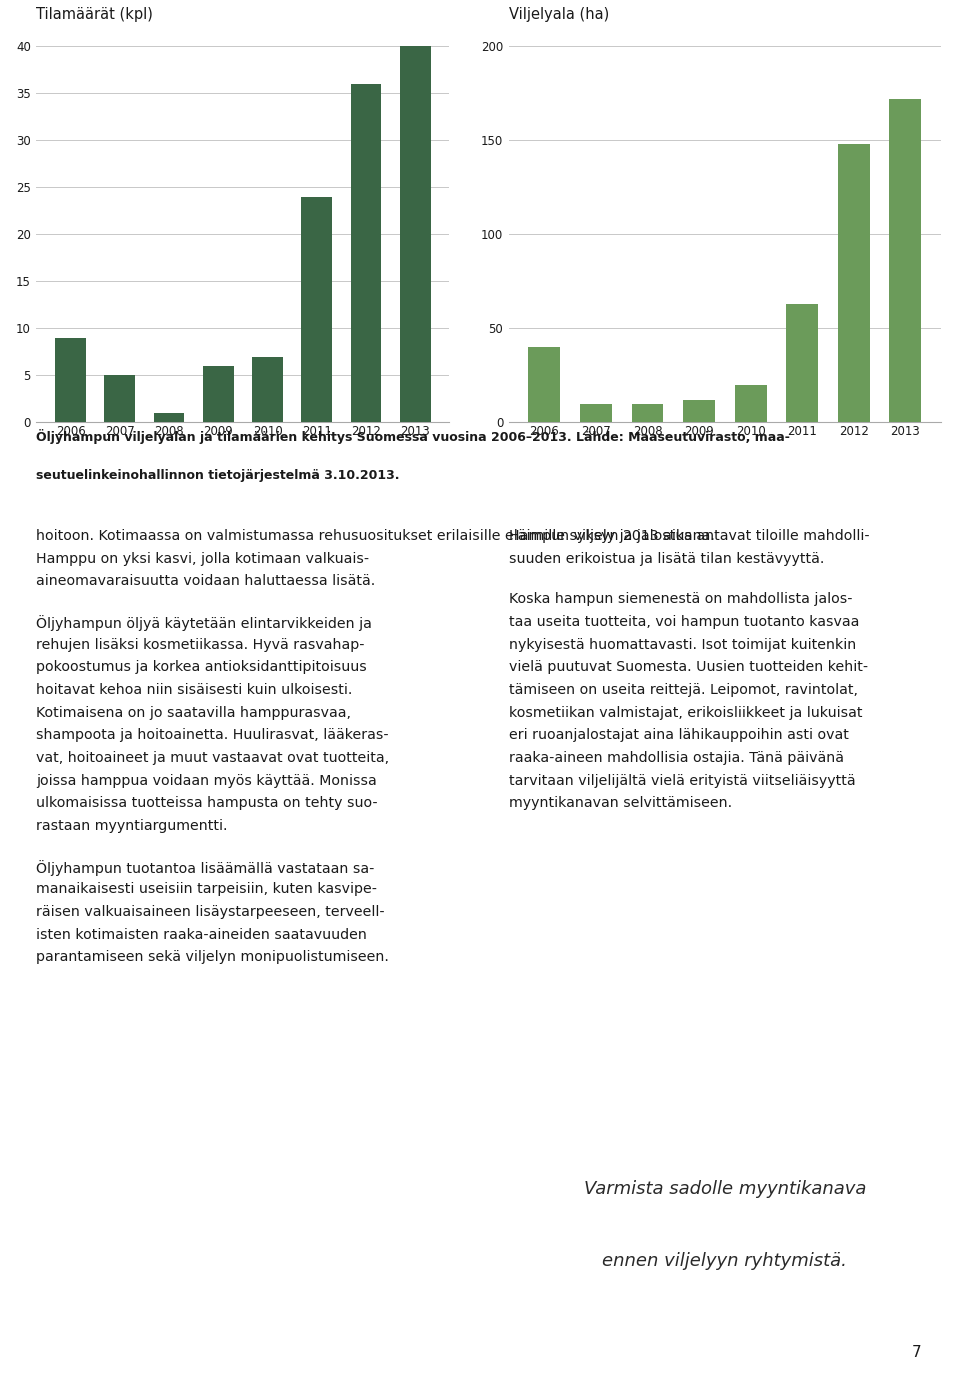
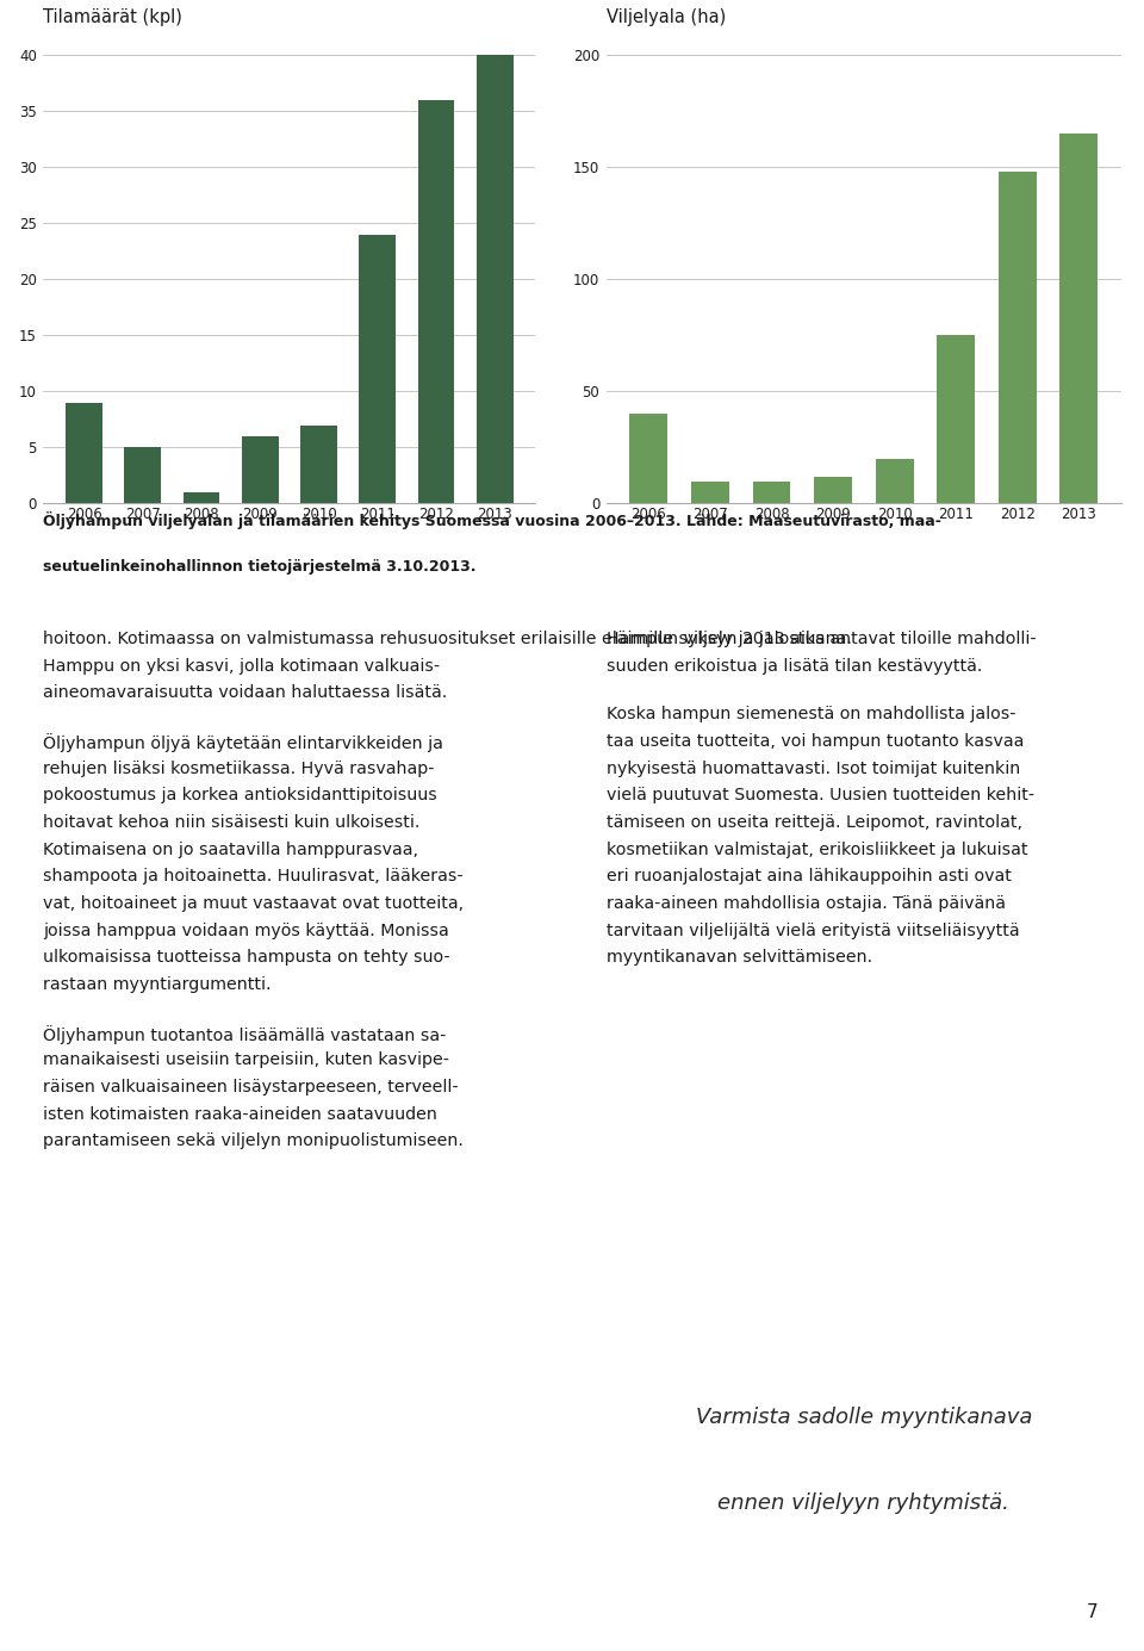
Viljelyala (ha)/2011: 63 -> 75
Viljelyala (ha)/2013: 172 -> 165
